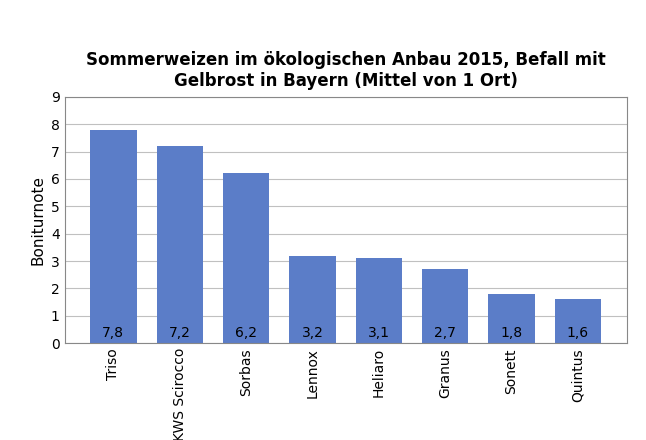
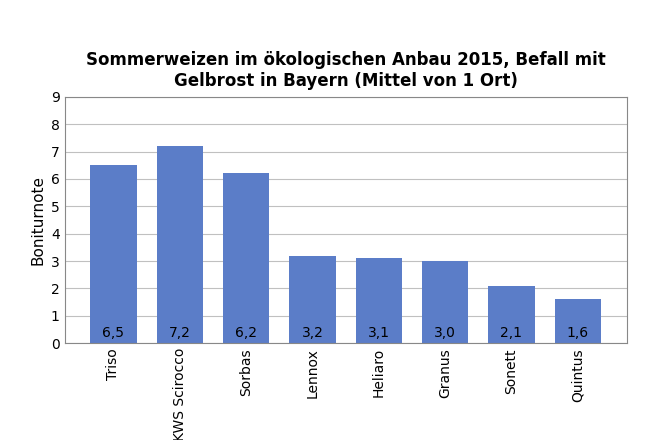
Triso: 7,8 -> 6,5
Granus: 2,7 -> 3,0
Sonett: 1,8 -> 2,1
